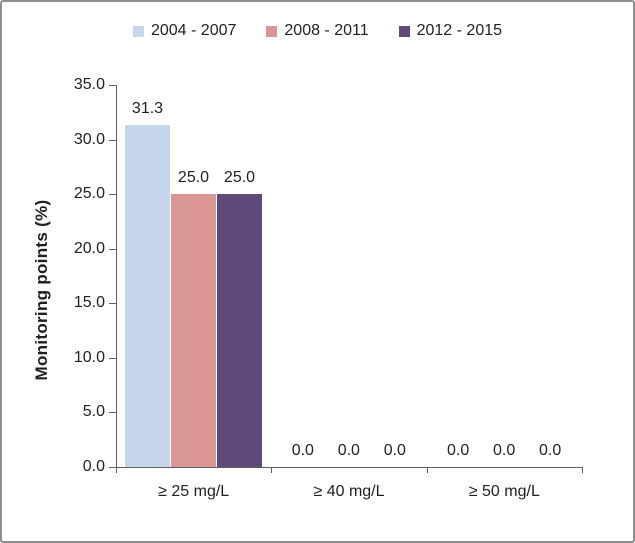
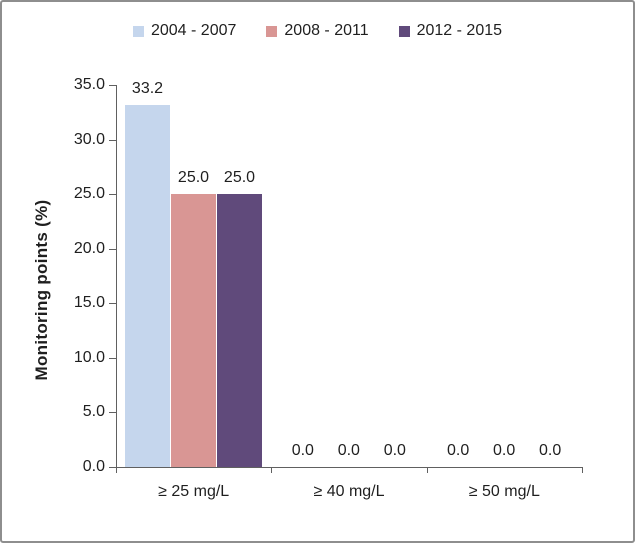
2004 - 2007/≥ 25 mg/L: 31.3 -> 33.2
